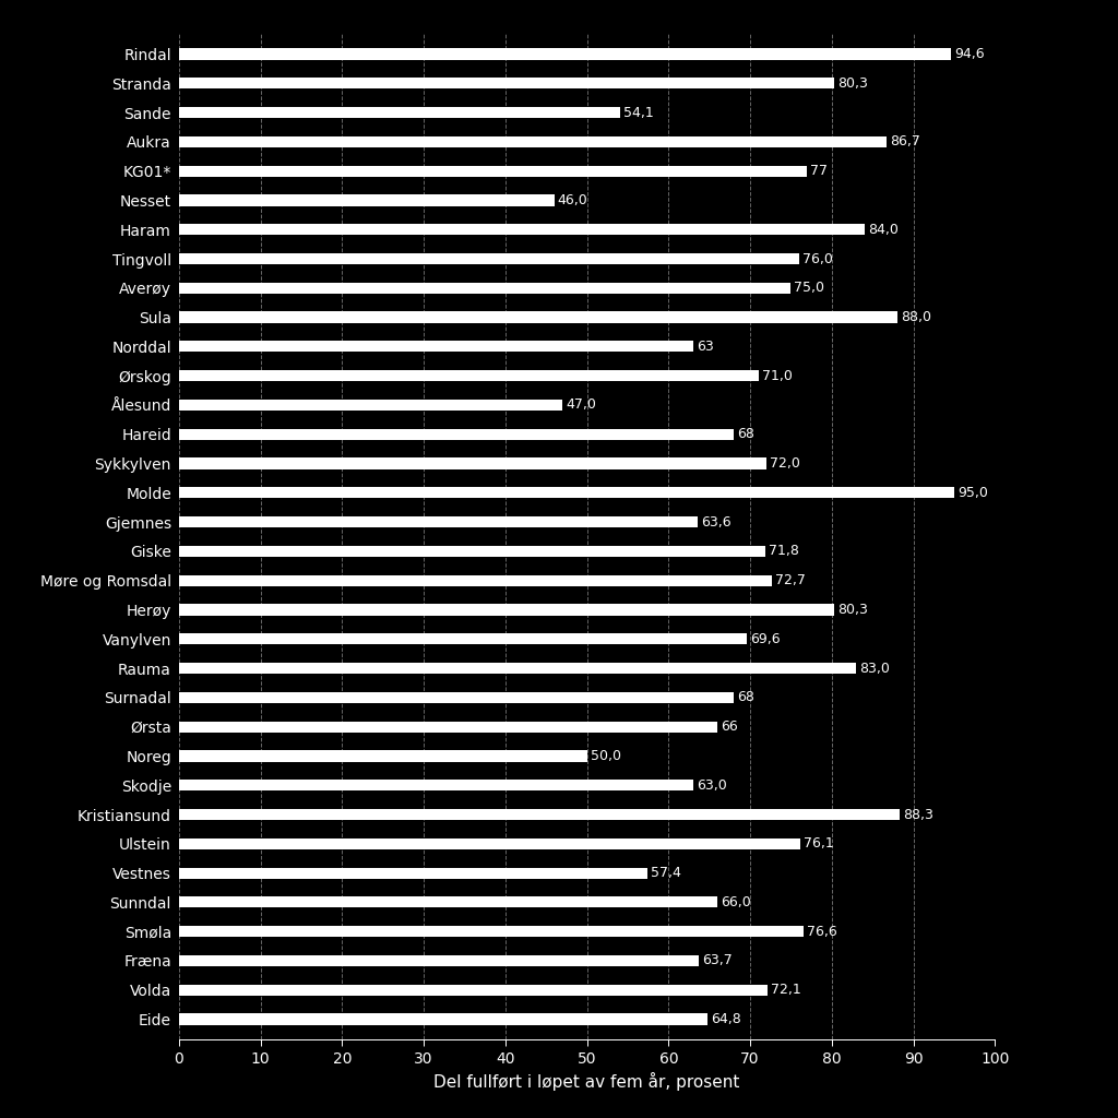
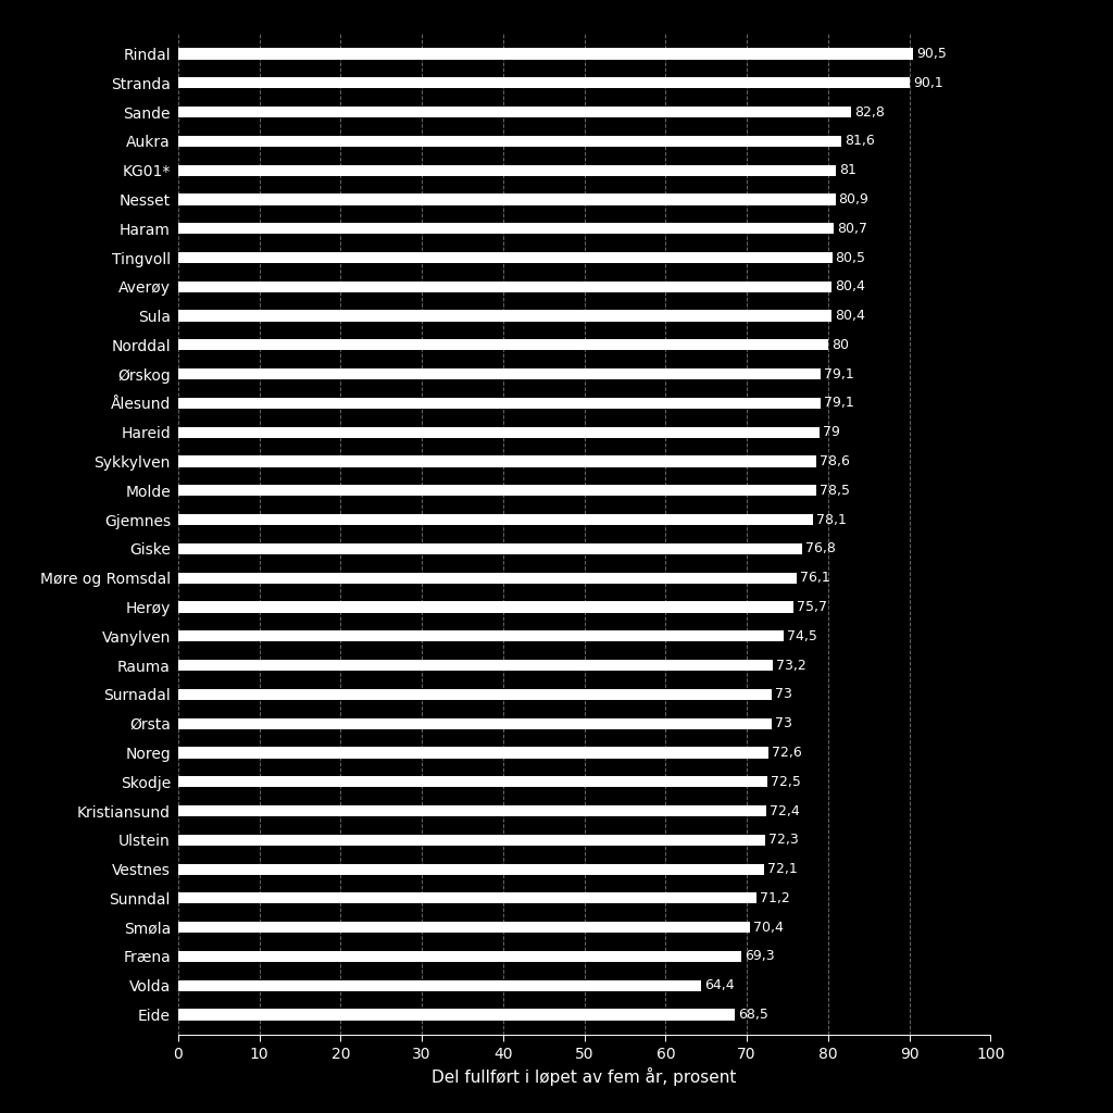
Rindal: 94,6 -> 90,5
Stranda: 80,3 -> 90,1
Sande: 54,1 -> 82,8
Aukra: 86,7 -> 81,6
KG01*: 77 -> 81
Nesset: 46,0 -> 80,9
Haram: 84,0 -> 80,7
Tingvoll: 76,0 -> 80,5
Averøy: 75,0 -> 80,4
Sula: 88,0 -> 80,4
Norddal: 63 -> 80
Ørskog: 71,0 -> 79,1
Ålesund: 47,0 -> 79,1
Hareid: 68 -> 79
Sykkylven: 72,0 -> 78,6
Molde: 95,0 -> 78,5
Gjemnes: 63,6 -> 78,1
Giske: 71,8 -> 76,8
Møre og Romsdal: 72,7 -> 76,1
Herøy: 80,3 -> 75,7
Vanylven: 69,6 -> 74,5
Rauma: 83,0 -> 73,2
Surnadal: 68 -> 73
Ørsta: 66 -> 73
Noreg: 50,0 -> 72,6
Skodje: 63,0 -> 72,5
Kristiansund: 88,3 -> 72,4
Ulstein: 76,1 -> 72,3
Vestnes: 57,4 -> 72,1
Sunndal: 66,0 -> 71,2
Smøla: 76,6 -> 70,4
Fræna: 63,7 -> 69,3
Volda: 72,1 -> 64,4
Eide: 64,8 -> 68,5
